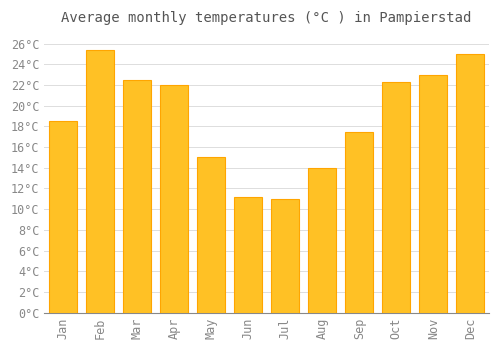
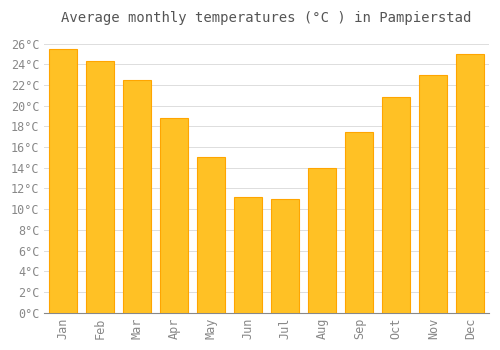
Jan: 18.5°C -> 25.5°C
Feb: 25.4°C -> 24.3°C
Apr: 22.0°C -> 18.8°C
Oct: 22.3°C -> 20.8°C
